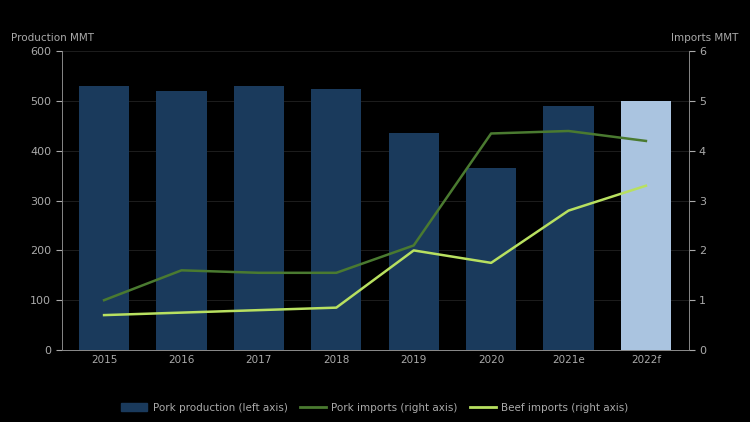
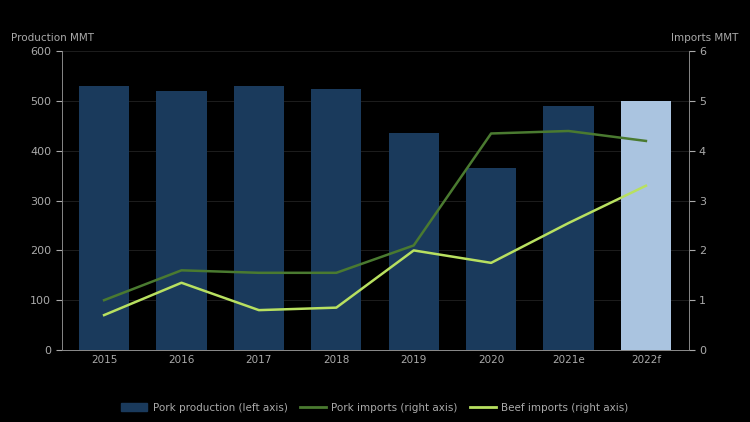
Beef imports (right axis)/2016: 0.75 -> 1.35
Beef imports (right axis)/2021e: 2.80 -> 2.55
